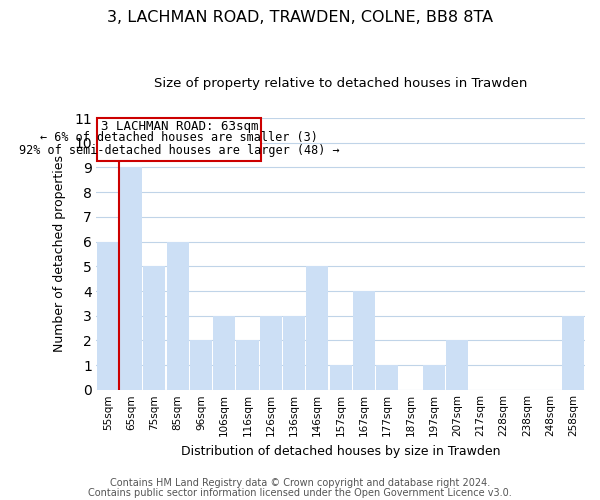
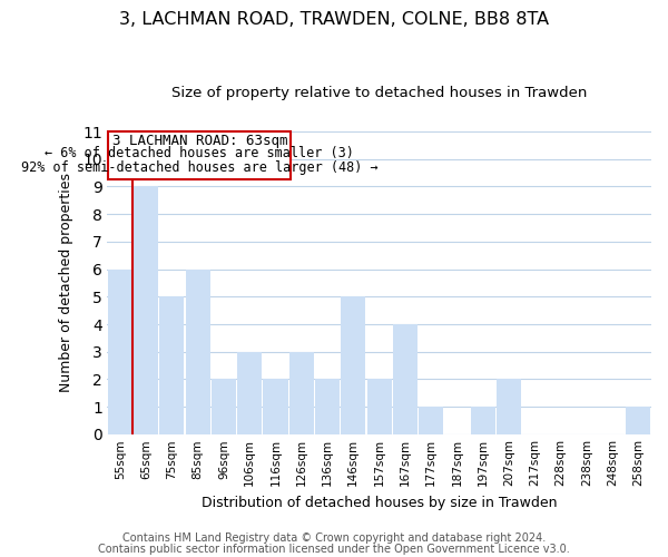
136sqm: 3 -> 2
157sqm: 1 -> 2
258sqm: 3 -> 1
